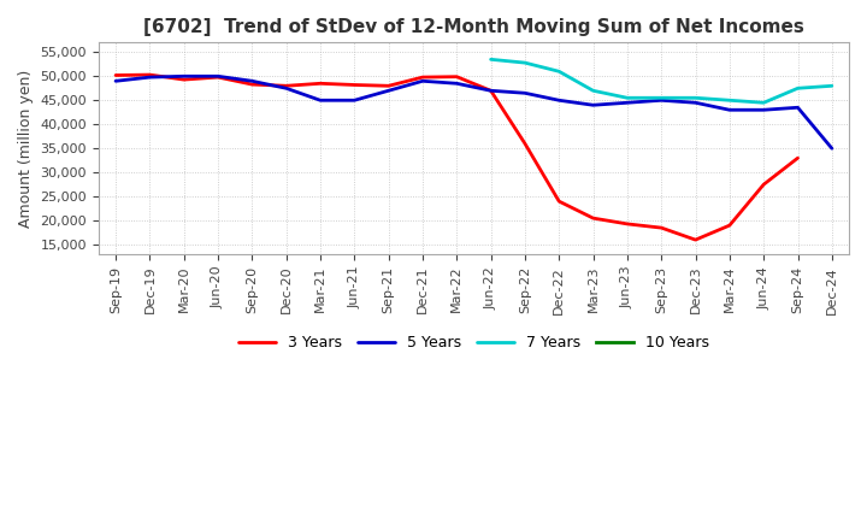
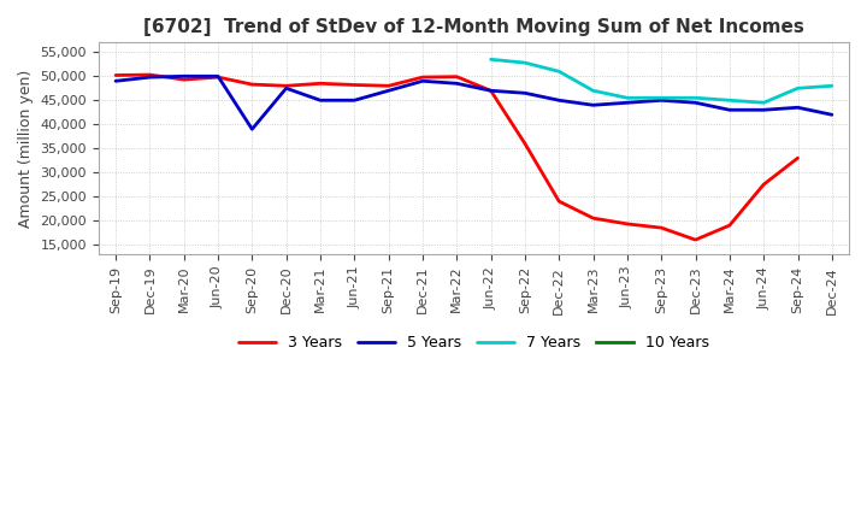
5 Years/Sep-20: 49,000 -> 39,000
5 Years/Dec-24: 35,000 -> 42,000
